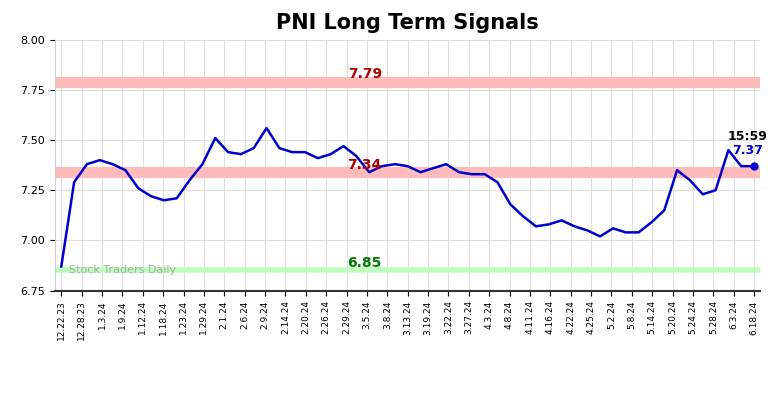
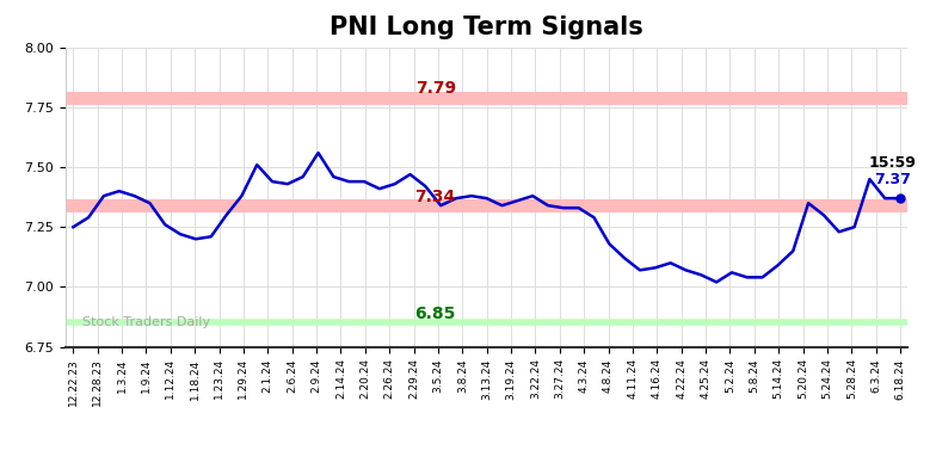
12.22.23: 6.87 -> 7.25
